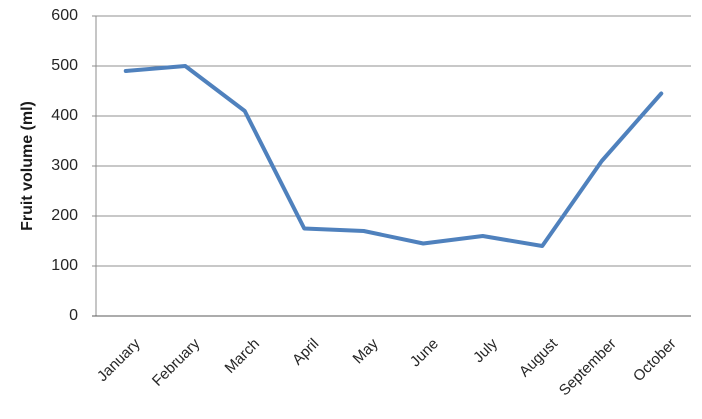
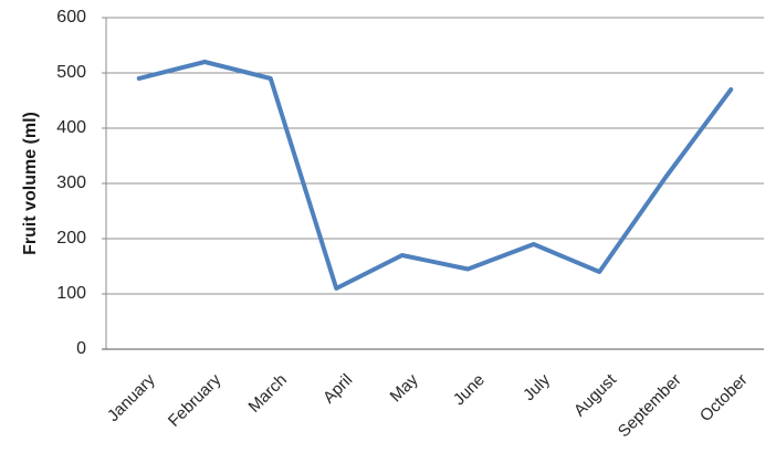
February: 500 -> 520
March: 410 -> 490
April: 180 -> 110
July: 160 -> 190
October: 440 -> 470
